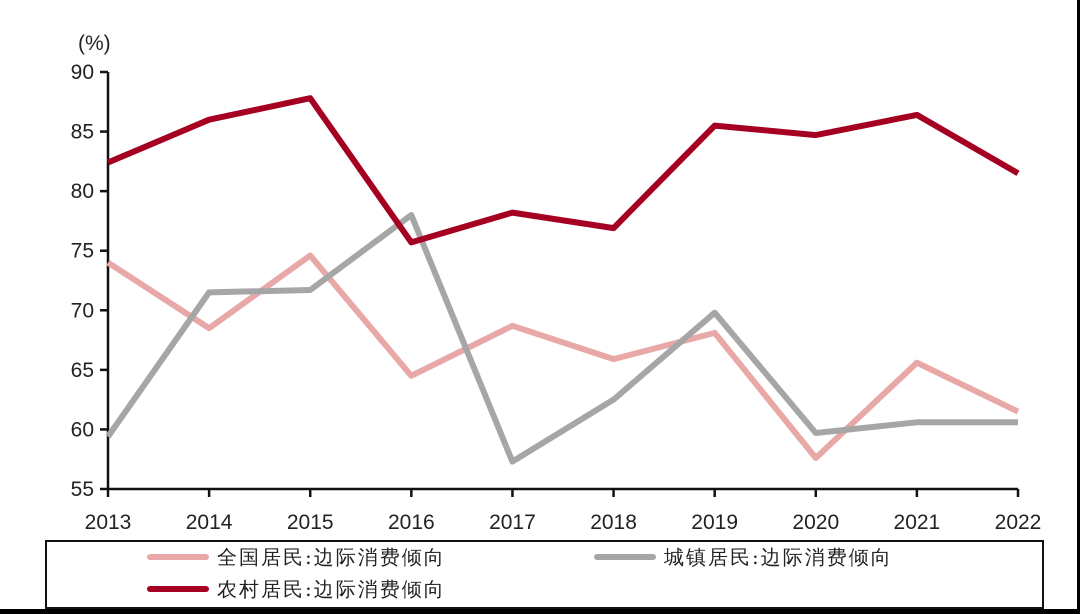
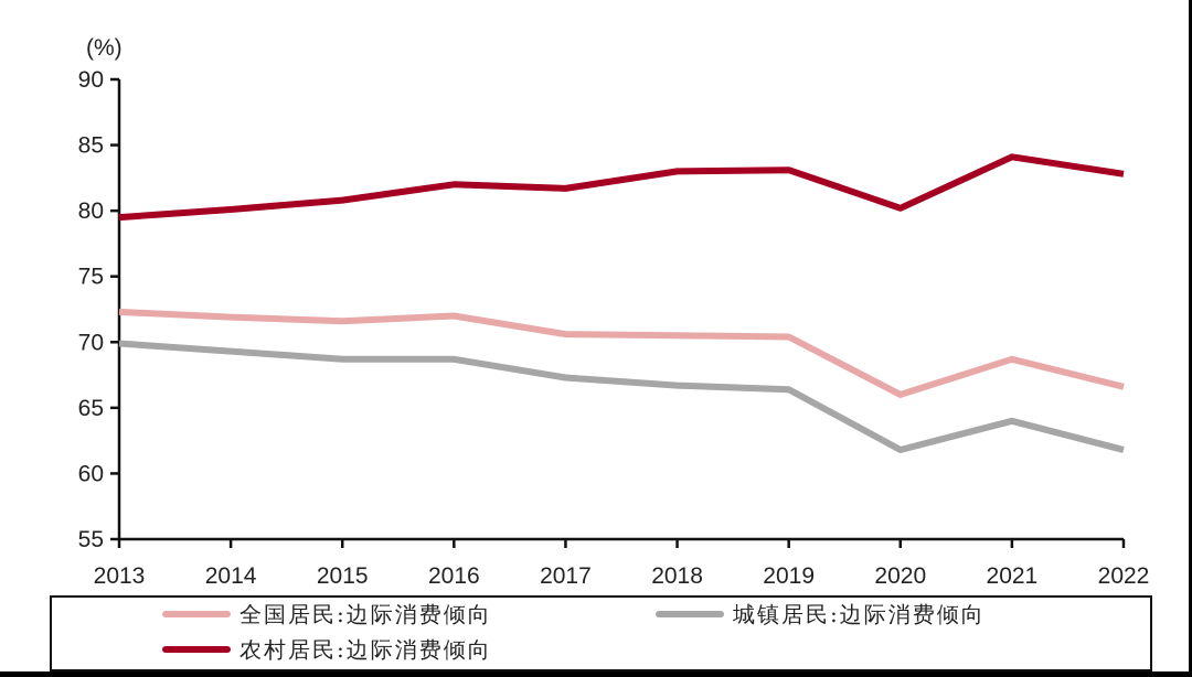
全国居民:边际消费倾向/2013: 74.0 -> 72.3
城镇居民:边际消费倾向/2013: 59.4 -> 69.9
农村居民:边际消费倾向/2013: 82.4 -> 79.5
全国居民:边际消费倾向/2014: 68.5 -> 71.9
城镇居民:边际消费倾向/2014: 71.5 -> 69.3
农村居民:边际消费倾向/2014: 86.0 -> 80.1
全国居民:边际消费倾向/2015: 74.6 -> 71.6
城镇居民:边际消费倾向/2015: 71.7 -> 68.7
农村居民:边际消费倾向/2015: 87.8 -> 80.8
全国居民:边际消费倾向/2016: 64.5 -> 72.0
城镇居民:边际消费倾向/2016: 78.0 -> 68.7
农村居民:边际消费倾向/2016: 75.7 -> 82.0
全国居民:边际消费倾向/2017: 68.7 -> 70.6
城镇居民:边际消费倾向/2017: 57.3 -> 67.3
农村居民:边际消费倾向/2017: 78.2 -> 81.7
全国居民:边际消费倾向/2018: 65.9 -> 70.5
城镇居民:边际消费倾向/2018: 62.5 -> 66.7
农村居民:边际消费倾向/2018: 76.9 -> 83.0
全国居民:边际消费倾向/2019: 68.1 -> 70.4
城镇居民:边际消费倾向/2019: 69.8 -> 66.4
农村居民:边际消费倾向/2019: 85.5 -> 83.1
全国居民:边际消费倾向/2020: 57.6 -> 66.0
城镇居民:边际消费倾向/2020: 59.7 -> 61.8
农村居民:边际消费倾向/2020: 84.7 -> 80.2
全国居民:边际消费倾向/2021: 65.6 -> 68.7
城镇居民:边际消费倾向/2021: 60.6 -> 64.0
农村居民:边际消费倾向/2021: 86.4 -> 84.1
全国居民:边际消费倾向/2022: 61.5 -> 66.6
城镇居民:边际消费倾向/2022: 60.6 -> 61.8
农村居民:边际消费倾向/2022: 81.5 -> 82.8
